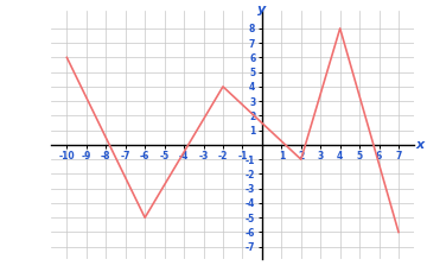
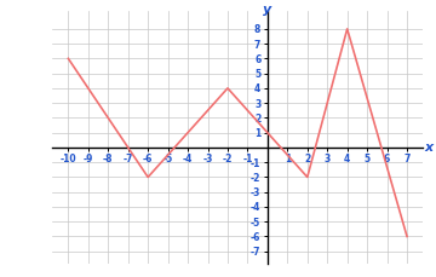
-6: -5 -> -2
2: -1 -> -2
